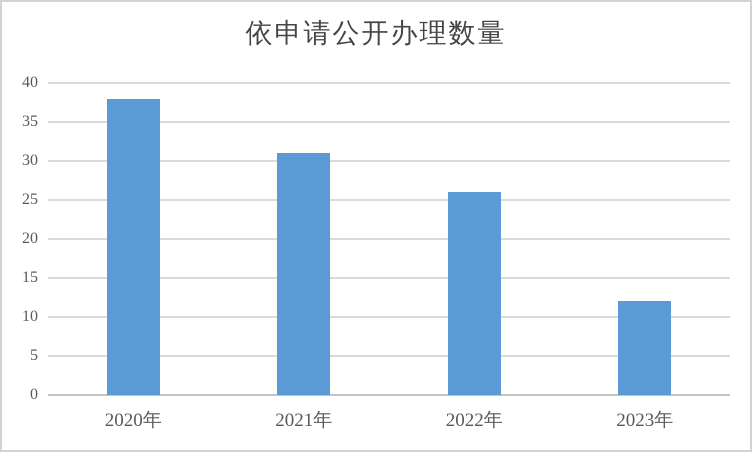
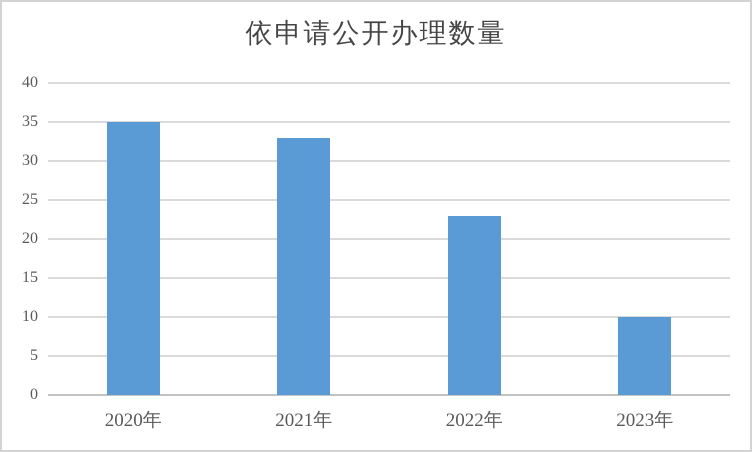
2020年: 38 -> 35
2021年: 31 -> 33
2022年: 26 -> 23
2023年: 12 -> 10
